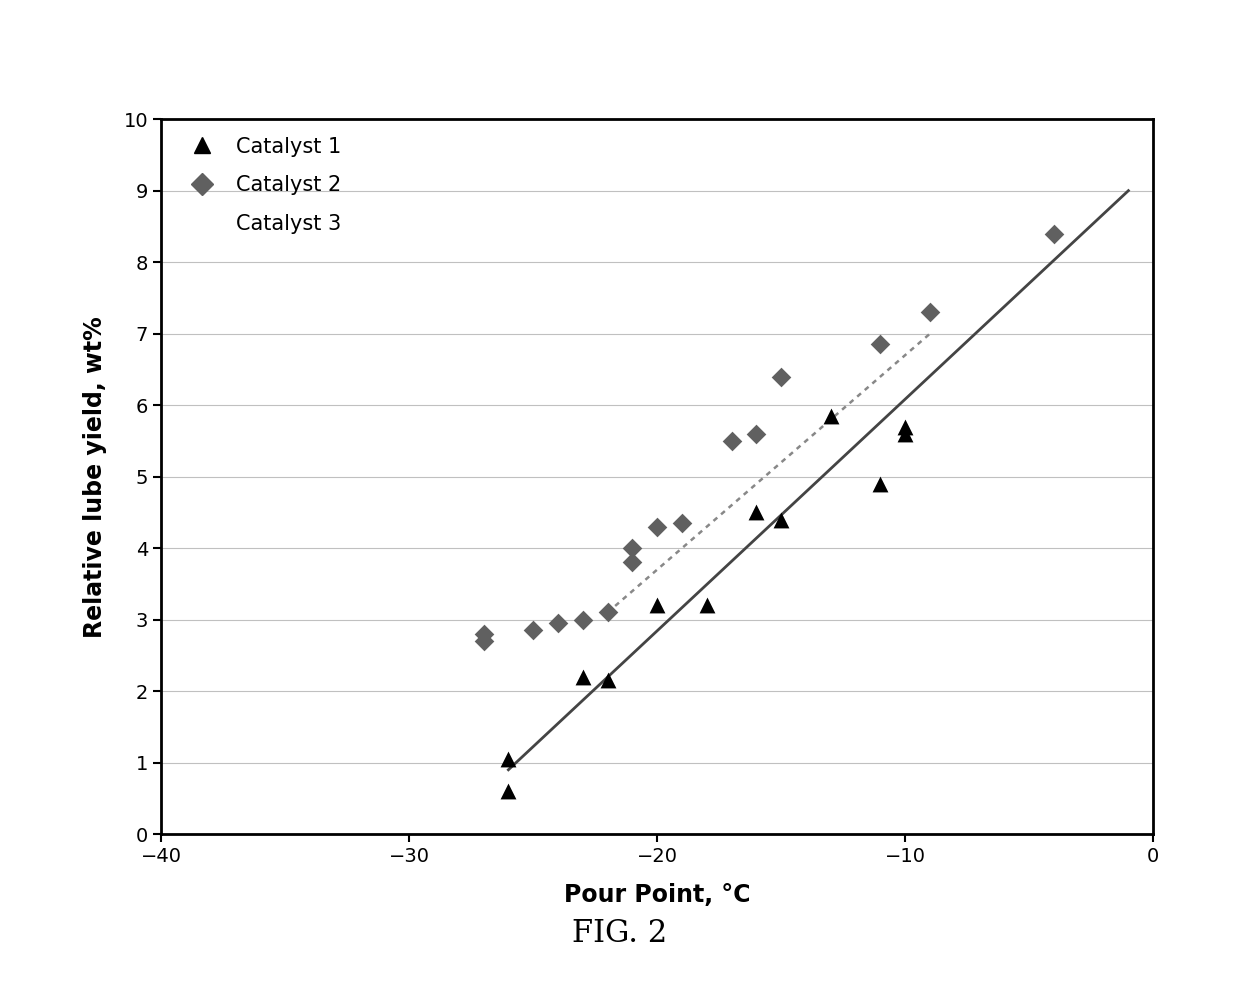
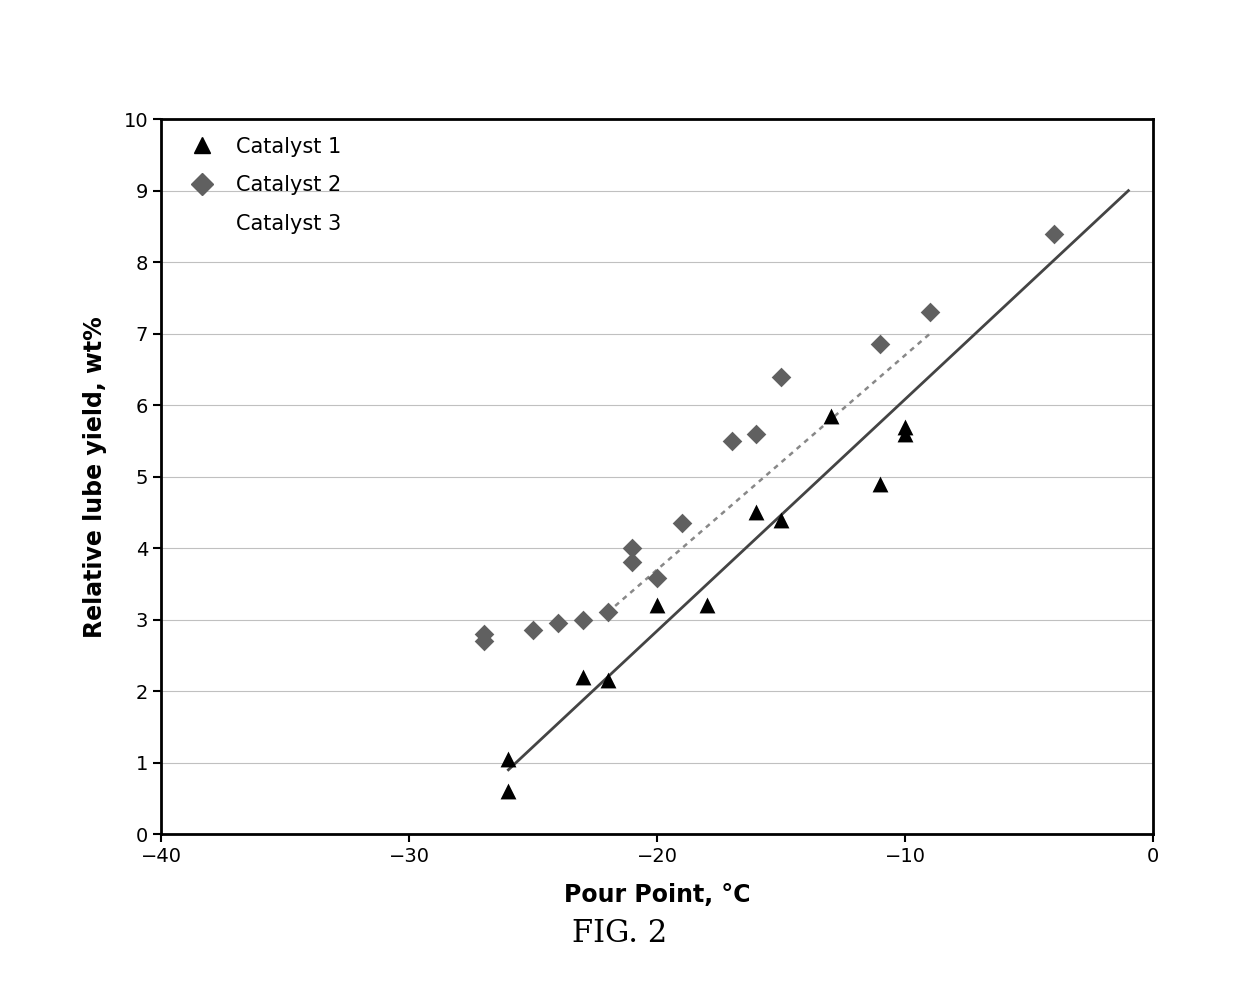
Catalyst 2/−20: 4.30 -> 3.58
